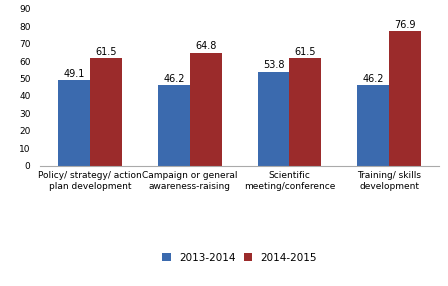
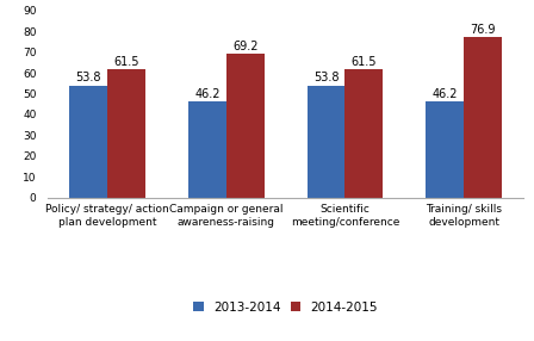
2013-2014/Policy/ strategy/ action plan development: 49.1 -> 53.8
2014-2015/Campaign or general awareness-raising: 64.8 -> 69.2
